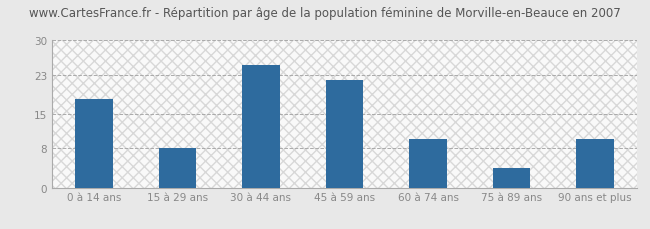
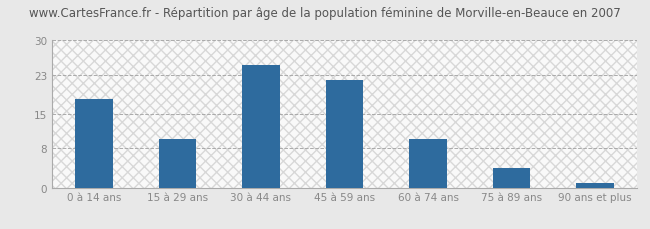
15 à 29 ans: 8 -> 10
90 ans et plus: 10 -> 1
